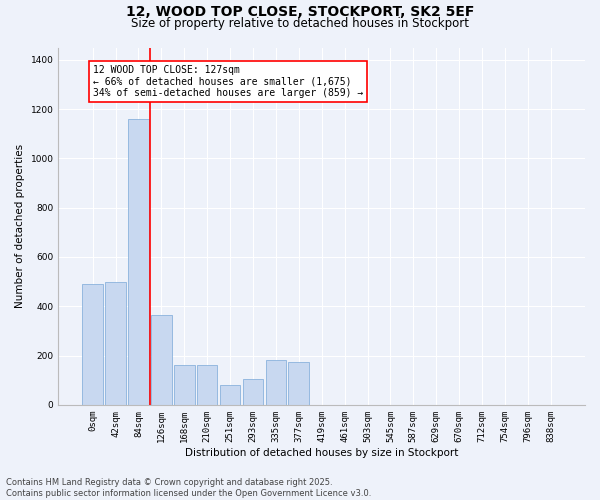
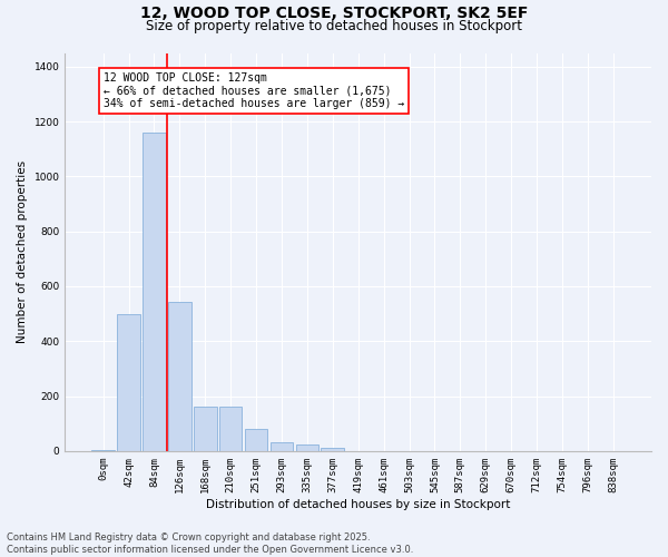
0sqm: 490 -> 5
126sqm: 365 -> 545
293sqm: 105 -> 30
335sqm: 180 -> 25
377sqm: 175 -> 10
